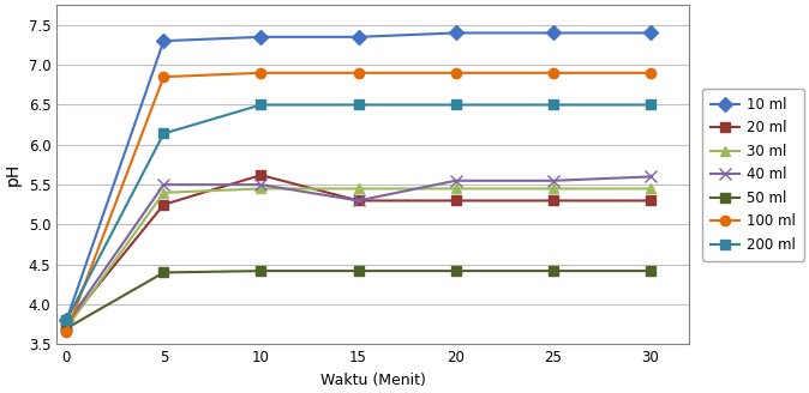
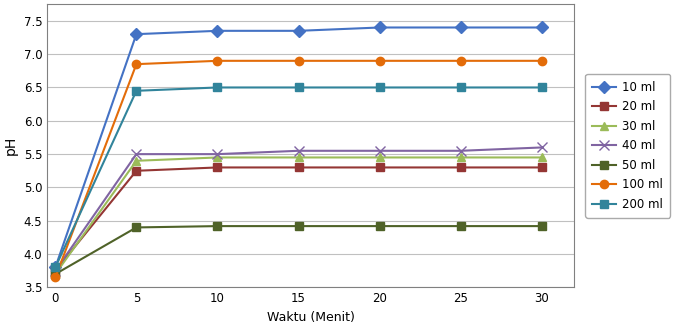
200 ml/5: 6.14 -> 6.45
20 ml/10: 5.62 -> 5.30
40 ml/15: 5.30 -> 5.55
